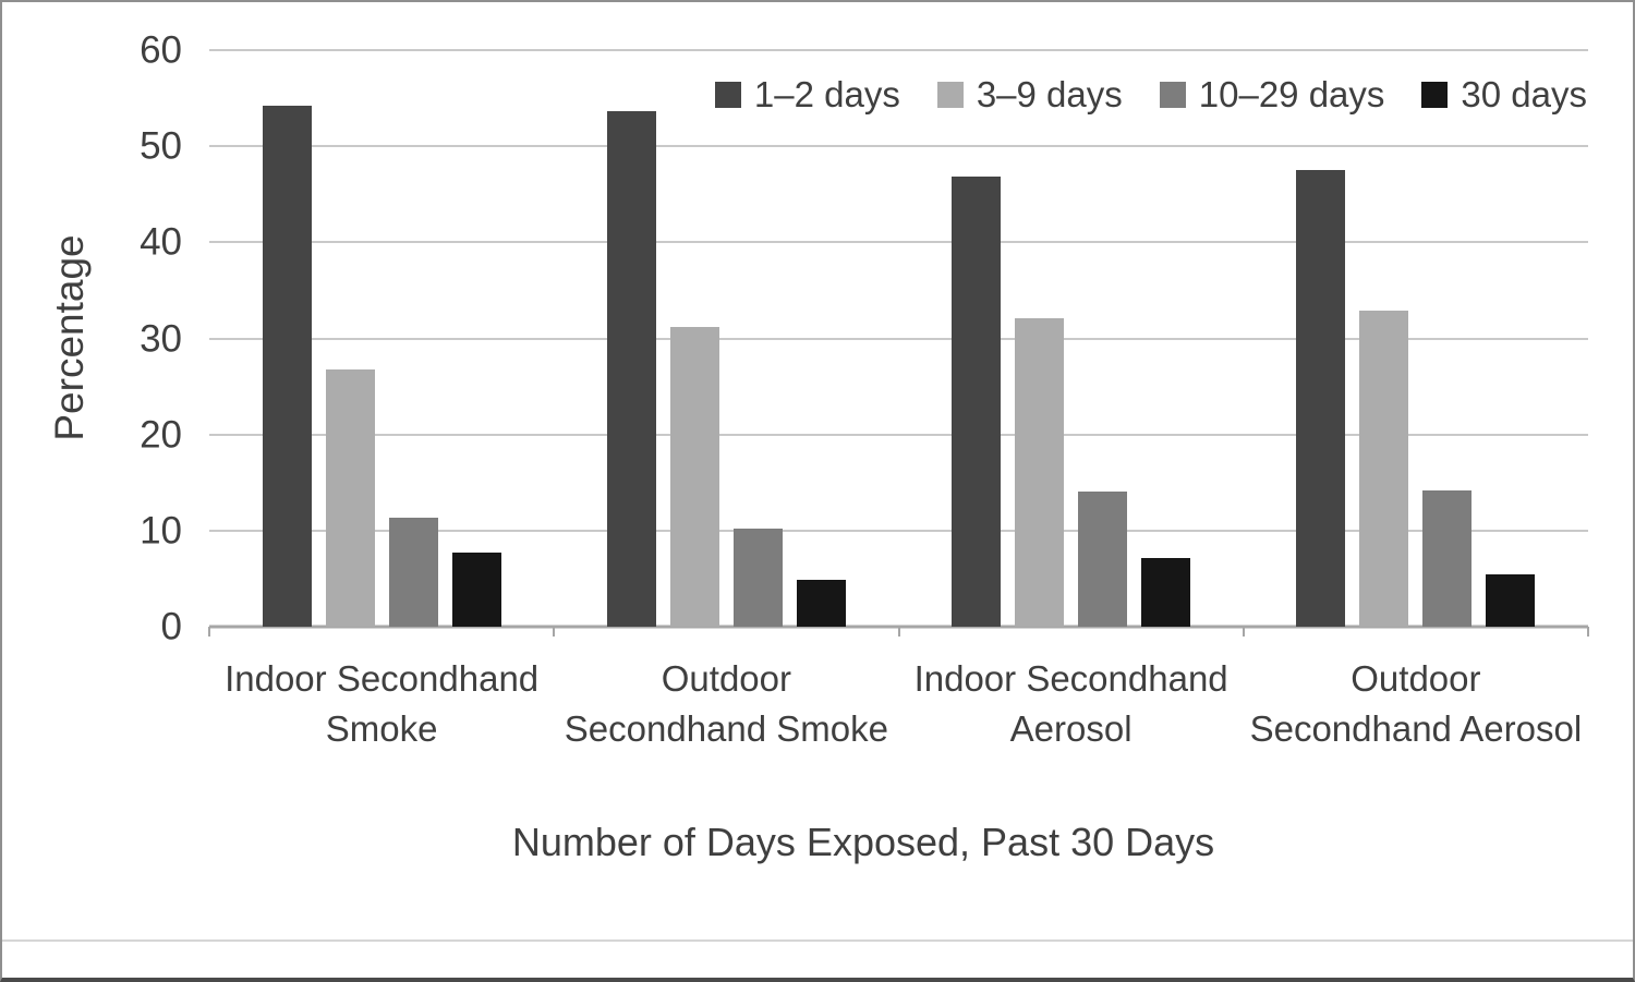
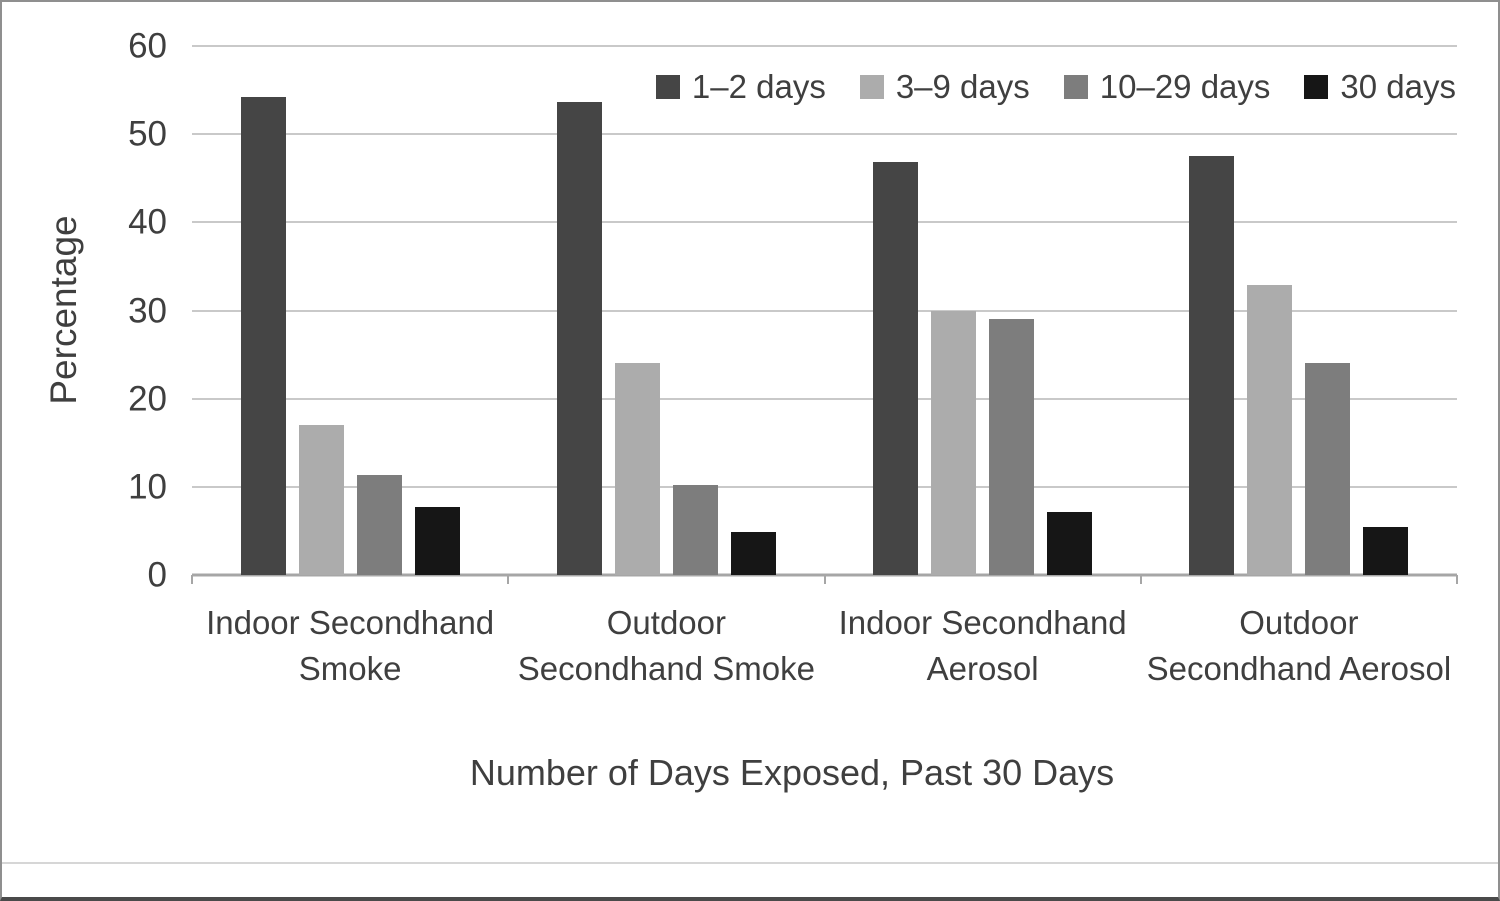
3–9 days/Indoor Secondhand Smoke: 27 -> 17
3–9 days/Outdoor Secondhand Smoke: 31 -> 24
3–9 days/Indoor Secondhand Aerosol: 32 -> 30
10–29 days/Indoor Secondhand Aerosol: 14 -> 29
10–29 days/Outdoor Secondhand Aerosol: 14 -> 24
